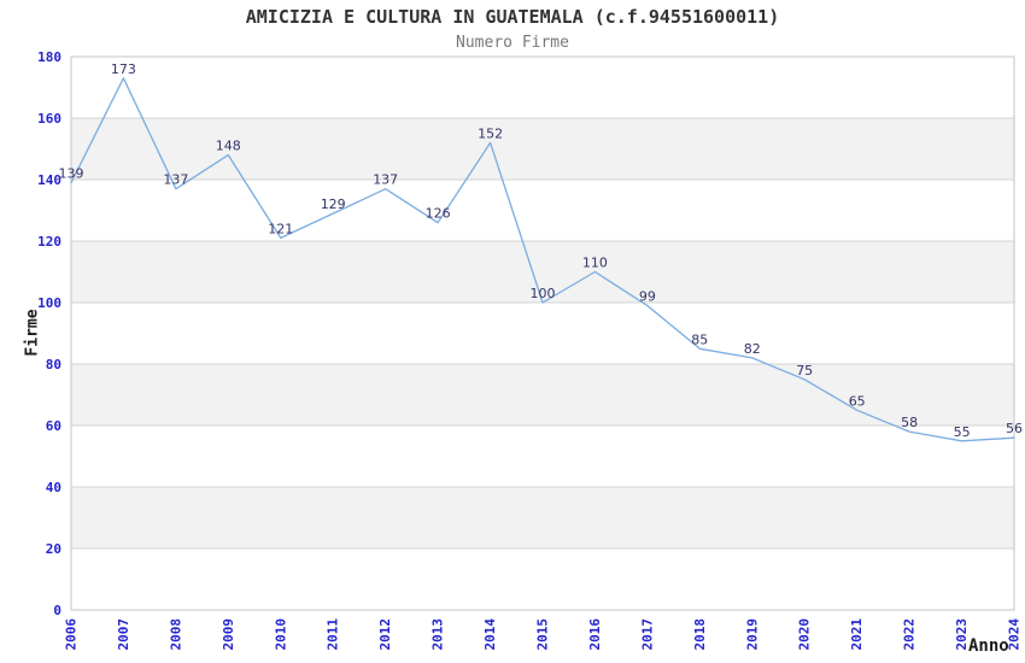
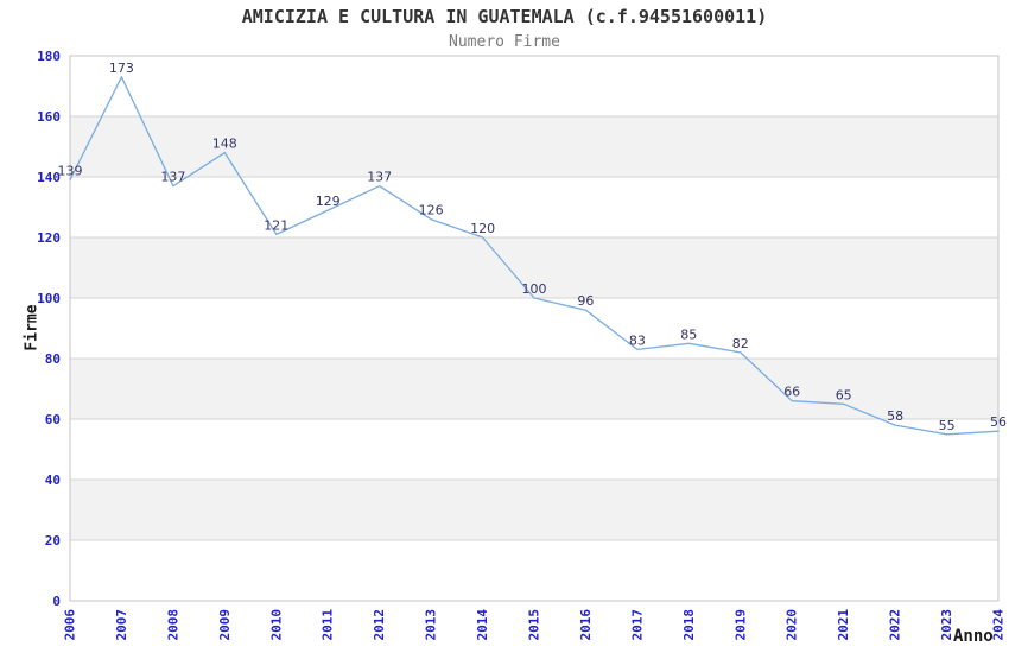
2014: 152 -> 120
2016: 110 -> 96
2017: 99 -> 83
2020: 75 -> 66
